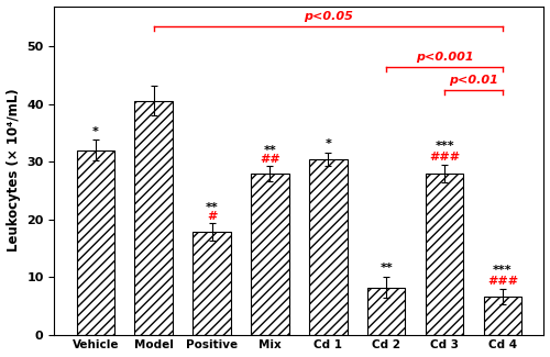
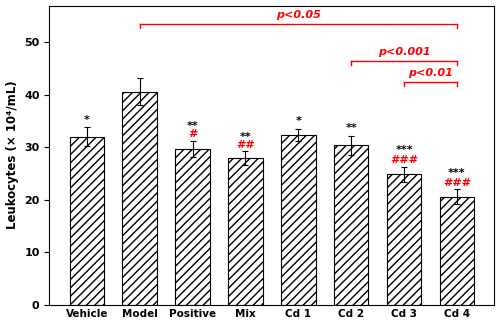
Positive: 17.8 -> 29.7
Cd 1: 30.4 -> 32.3
Cd 2: 8.2 -> 30.4
Cd 3: 28.0 -> 24.8
Cd 4: 6.6 -> 20.6
